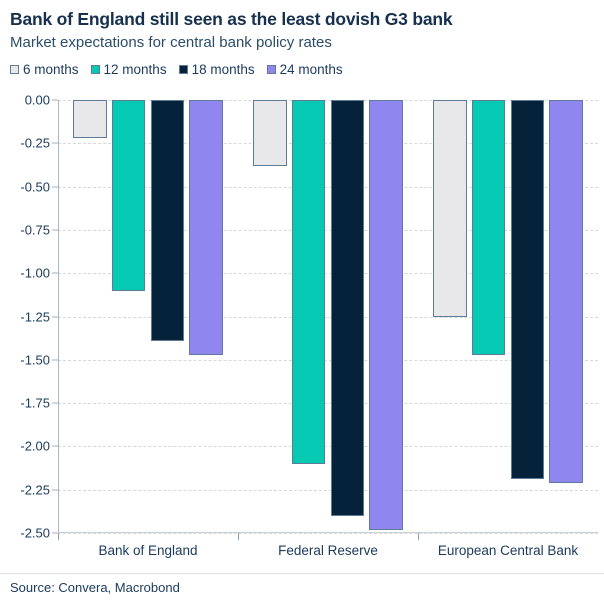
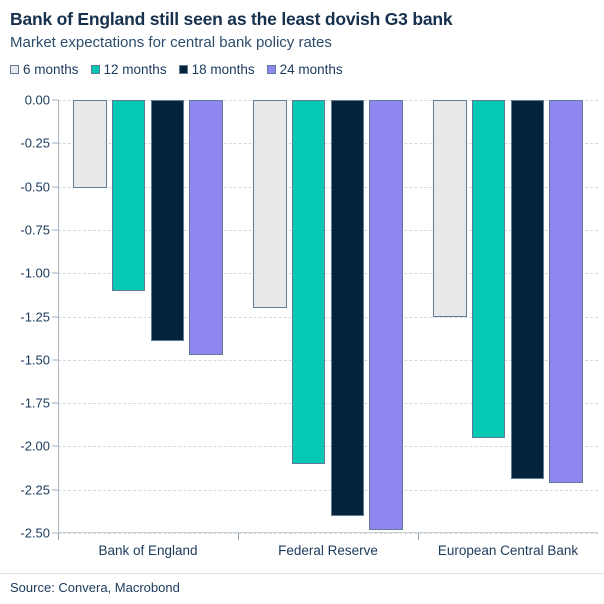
6 months/Bank of England: -0.22 -> -0.51
6 months/Federal Reserve: -0.38 -> -1.20
12 months/European Central Bank: -1.47 -> -1.95
